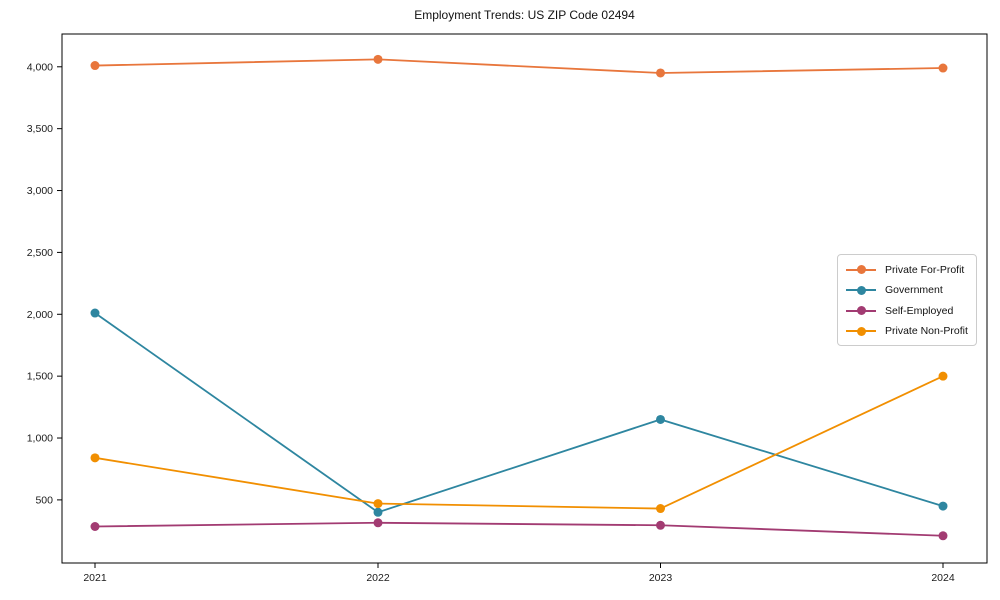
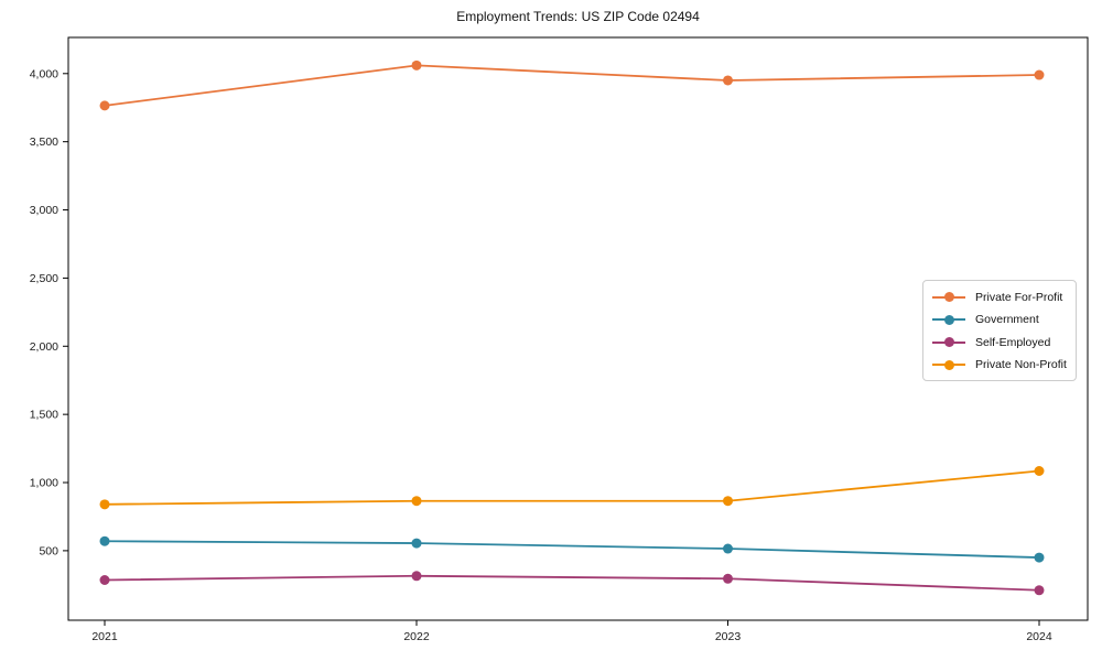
Private For-Profit/2021: 4010 -> 3760
Government/2021: 2010 -> 570
Government/2022: 400 -> 560
Private Non-Profit/2022: 470 -> 860
Government/2023: 1150 -> 520
Private Non-Profit/2023: 430 -> 860
Private Non-Profit/2024: 1500 -> 1080
